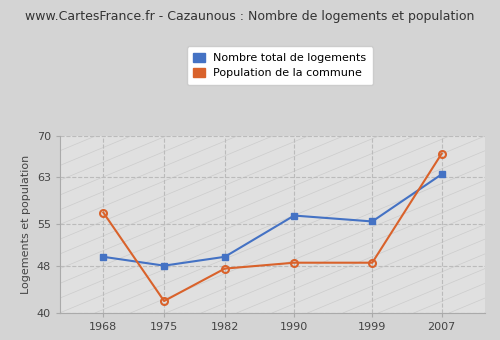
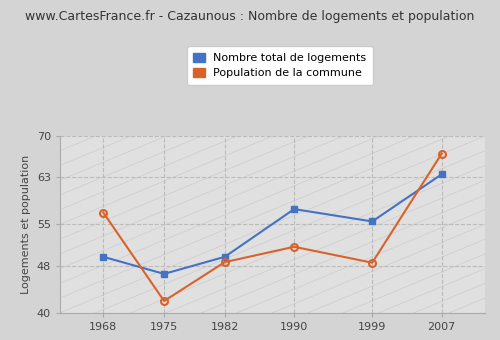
Nombre total de logements/1975: 48.0 -> 46.6
Population de la commune/1982: 47.5 -> 48.6
Nombre total de logements/1990: 56.5 -> 57.6
Population de la commune/1990: 48.5 -> 51.2
